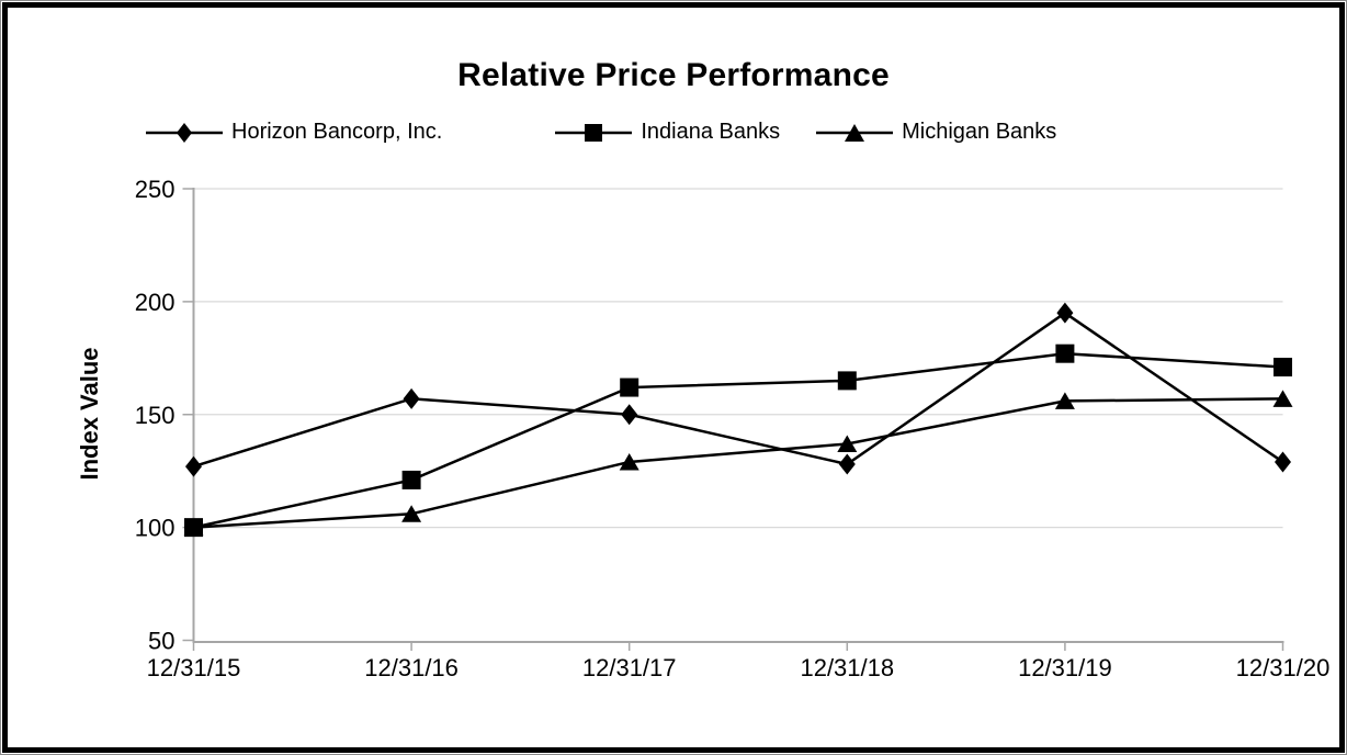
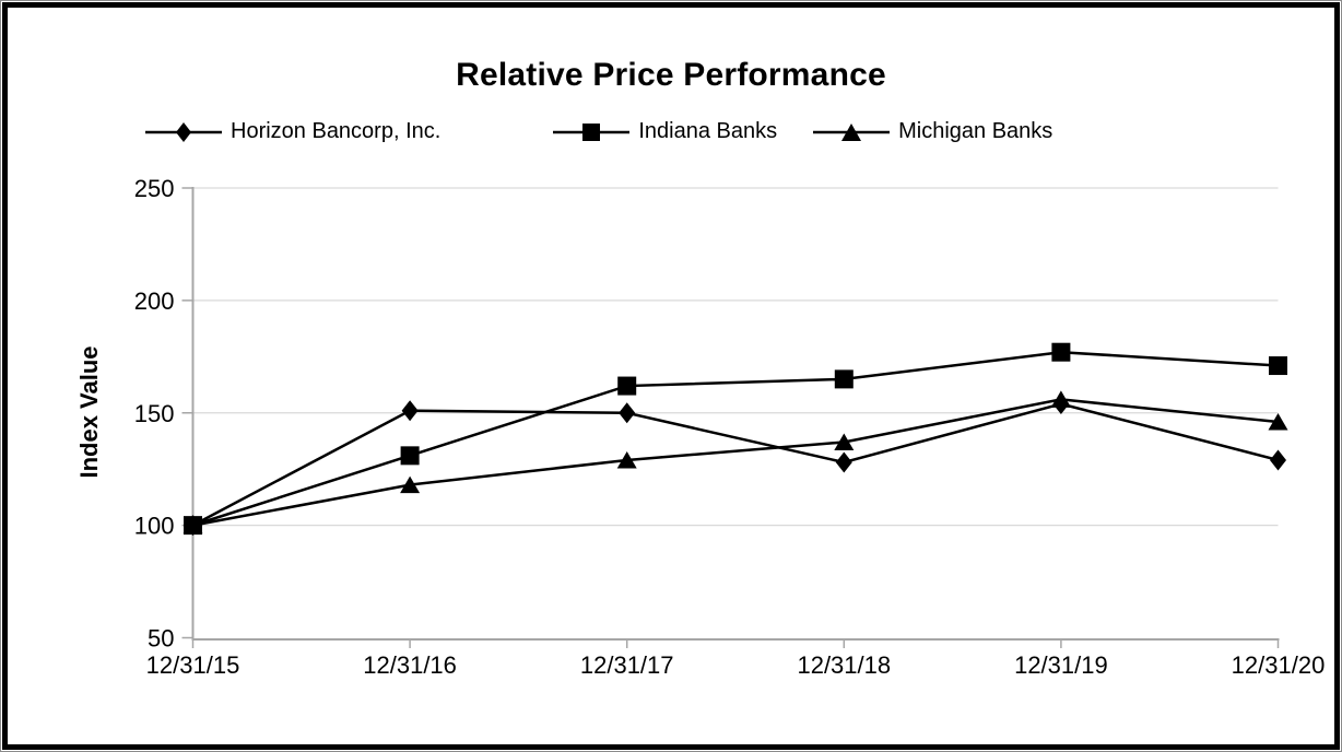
Horizon Bancorp, Inc./12/31/15: 127 -> 100
Horizon Bancorp, Inc./12/31/16: 157 -> 151
Indiana Banks/12/31/16: 121 -> 131
Michigan Banks/12/31/16: 106 -> 118
Horizon Bancorp, Inc./12/31/19: 195 -> 154
Michigan Banks/12/31/20: 157 -> 146
